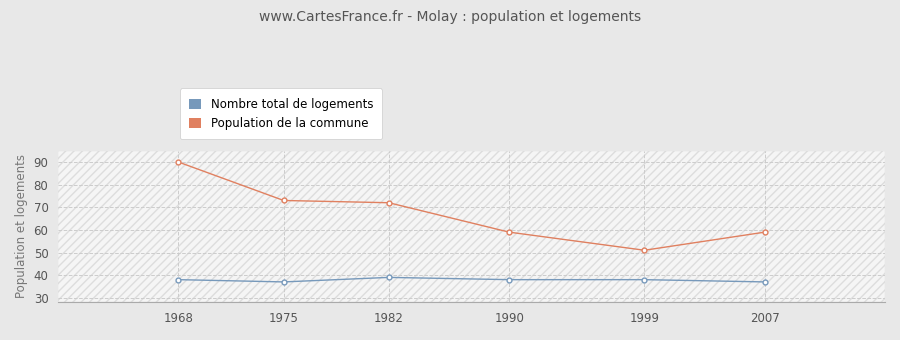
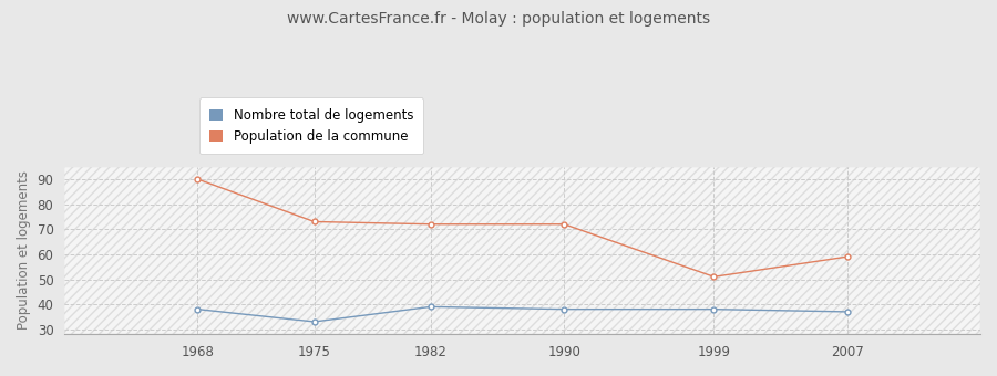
Nombre total de logements/1975: 37 -> 33
Population de la commune/1990: 59 -> 72
